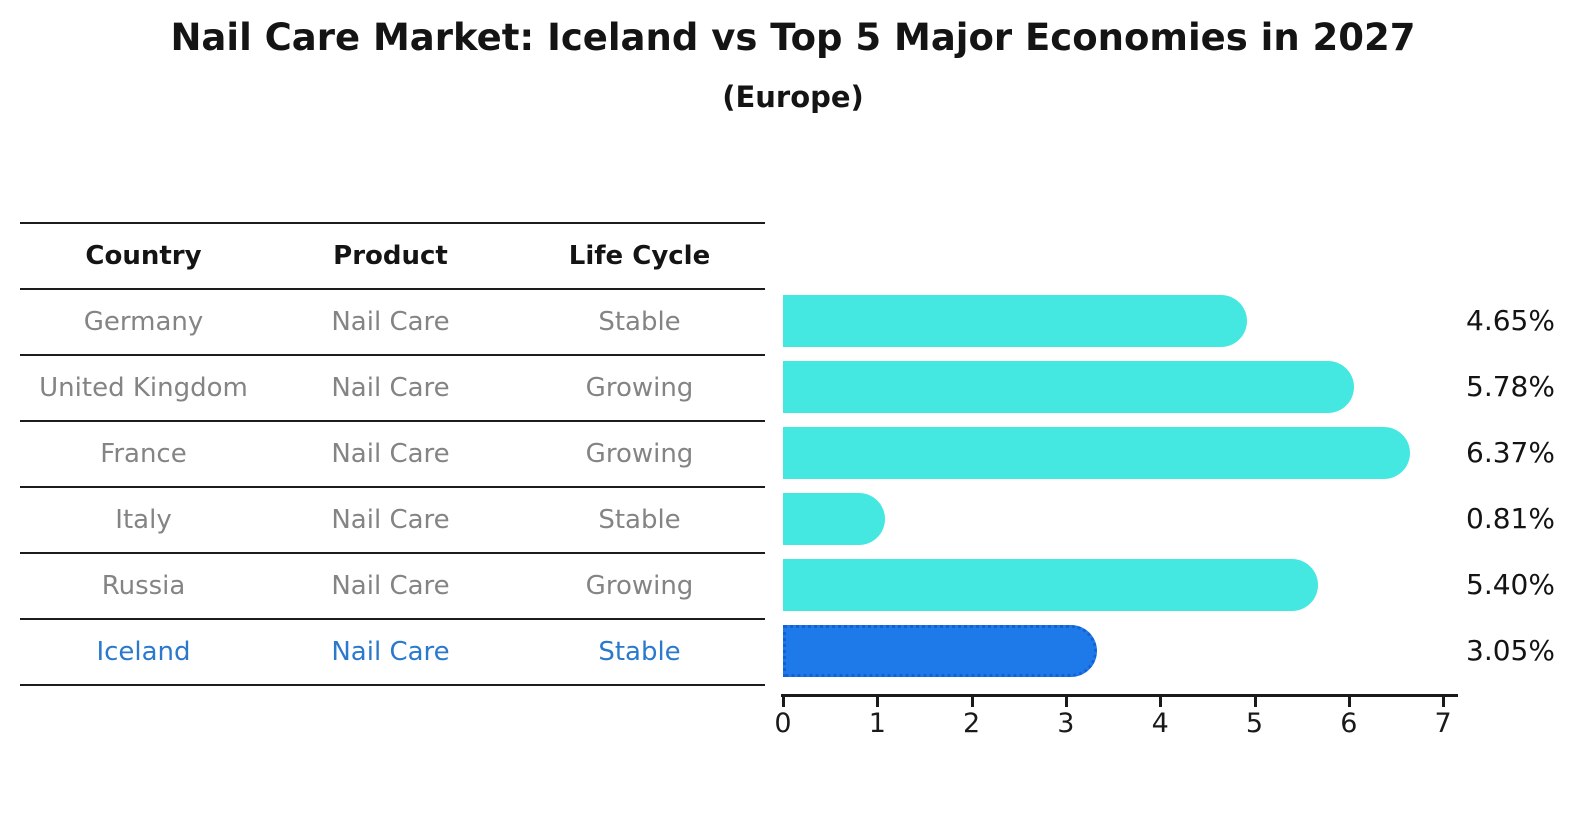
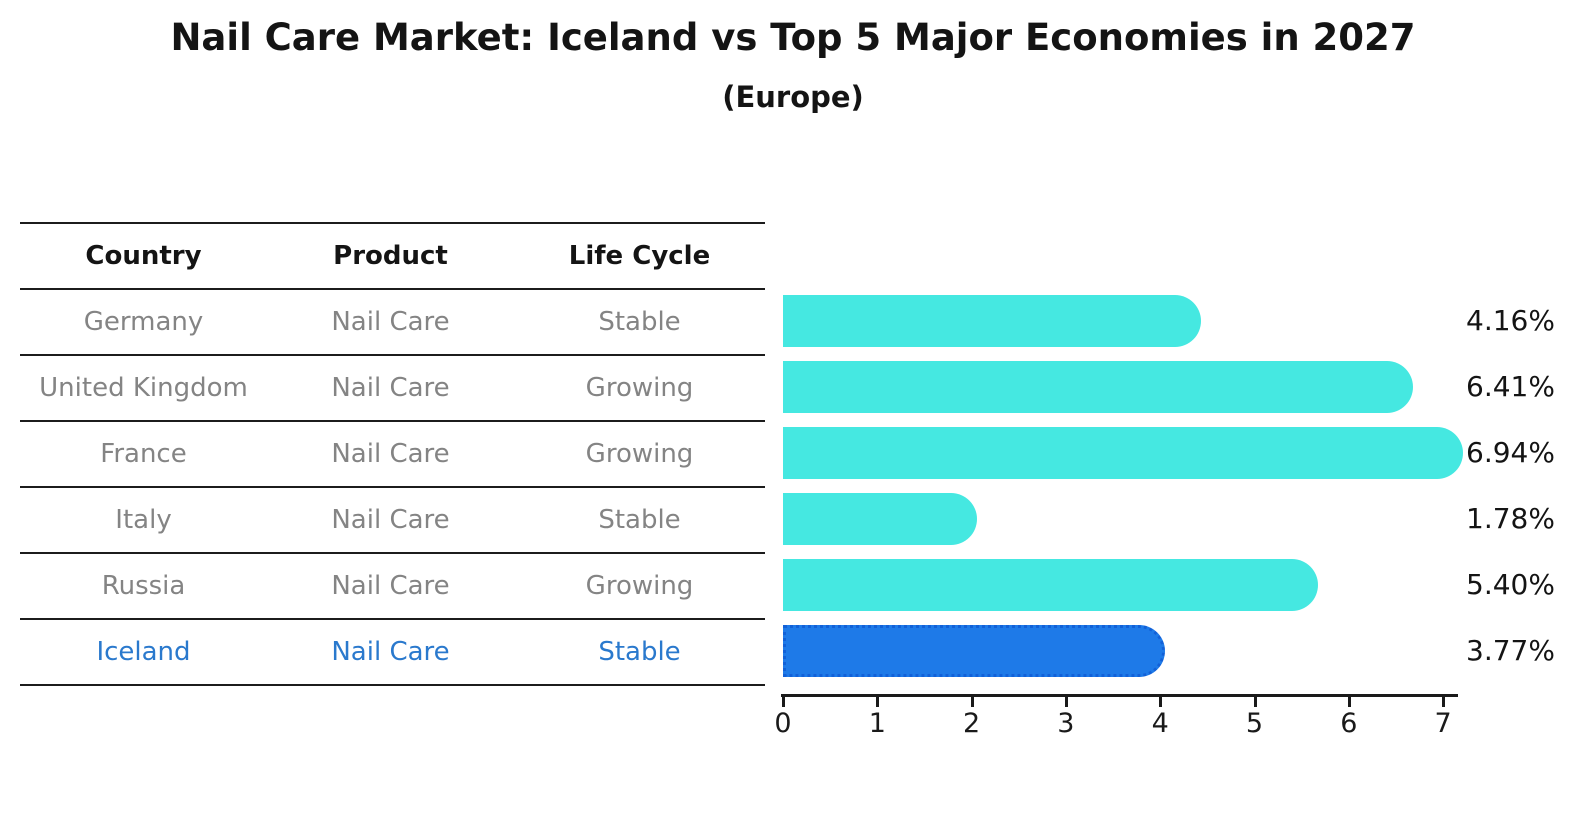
Germany: 4.65% -> 4.16%
United Kingdom: 5.78% -> 6.41%
France: 6.37% -> 6.94%
Italy: 0.81% -> 1.78%
Iceland: 3.05% -> 3.77%
